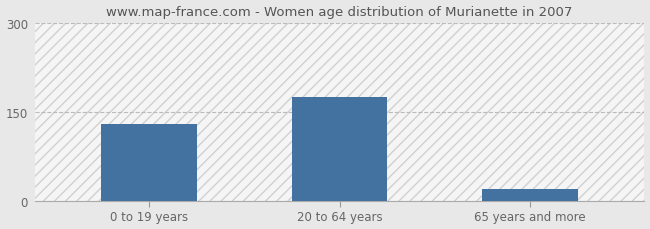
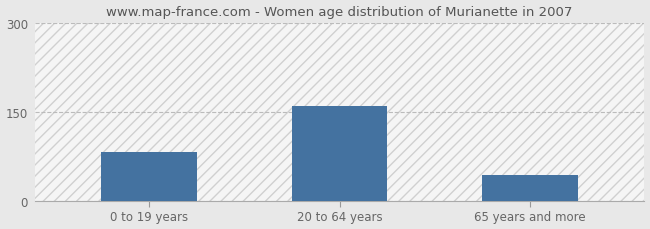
0 to 19 years: 130 -> 82
20 to 64 years: 175 -> 160
65 years and more: 20 -> 44
